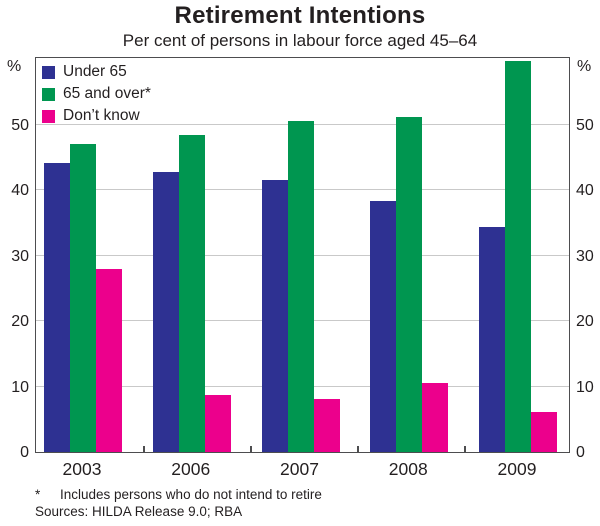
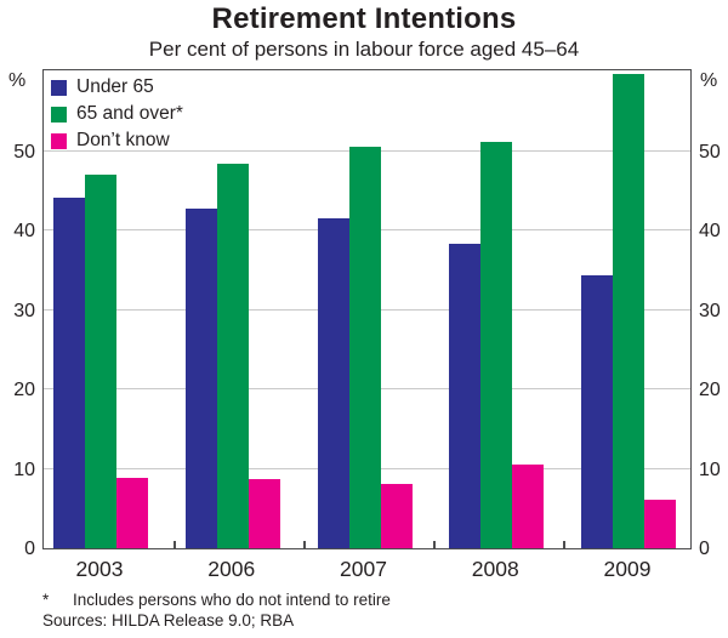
Don’t know/2003: 28 -> 9
